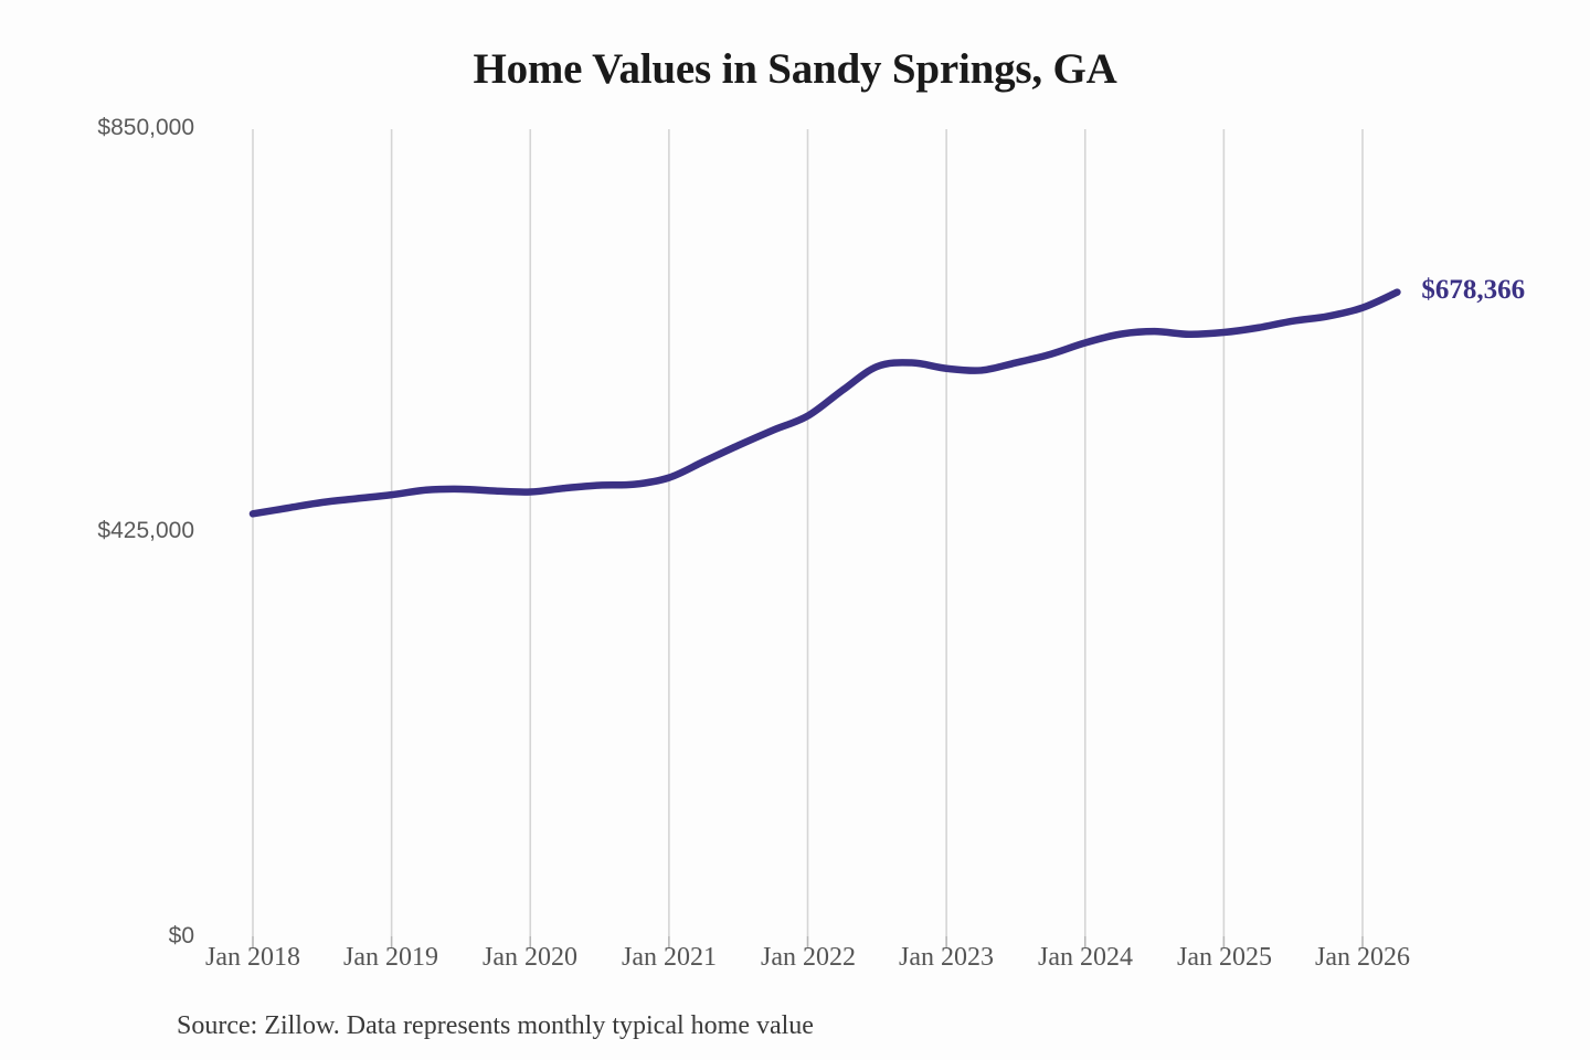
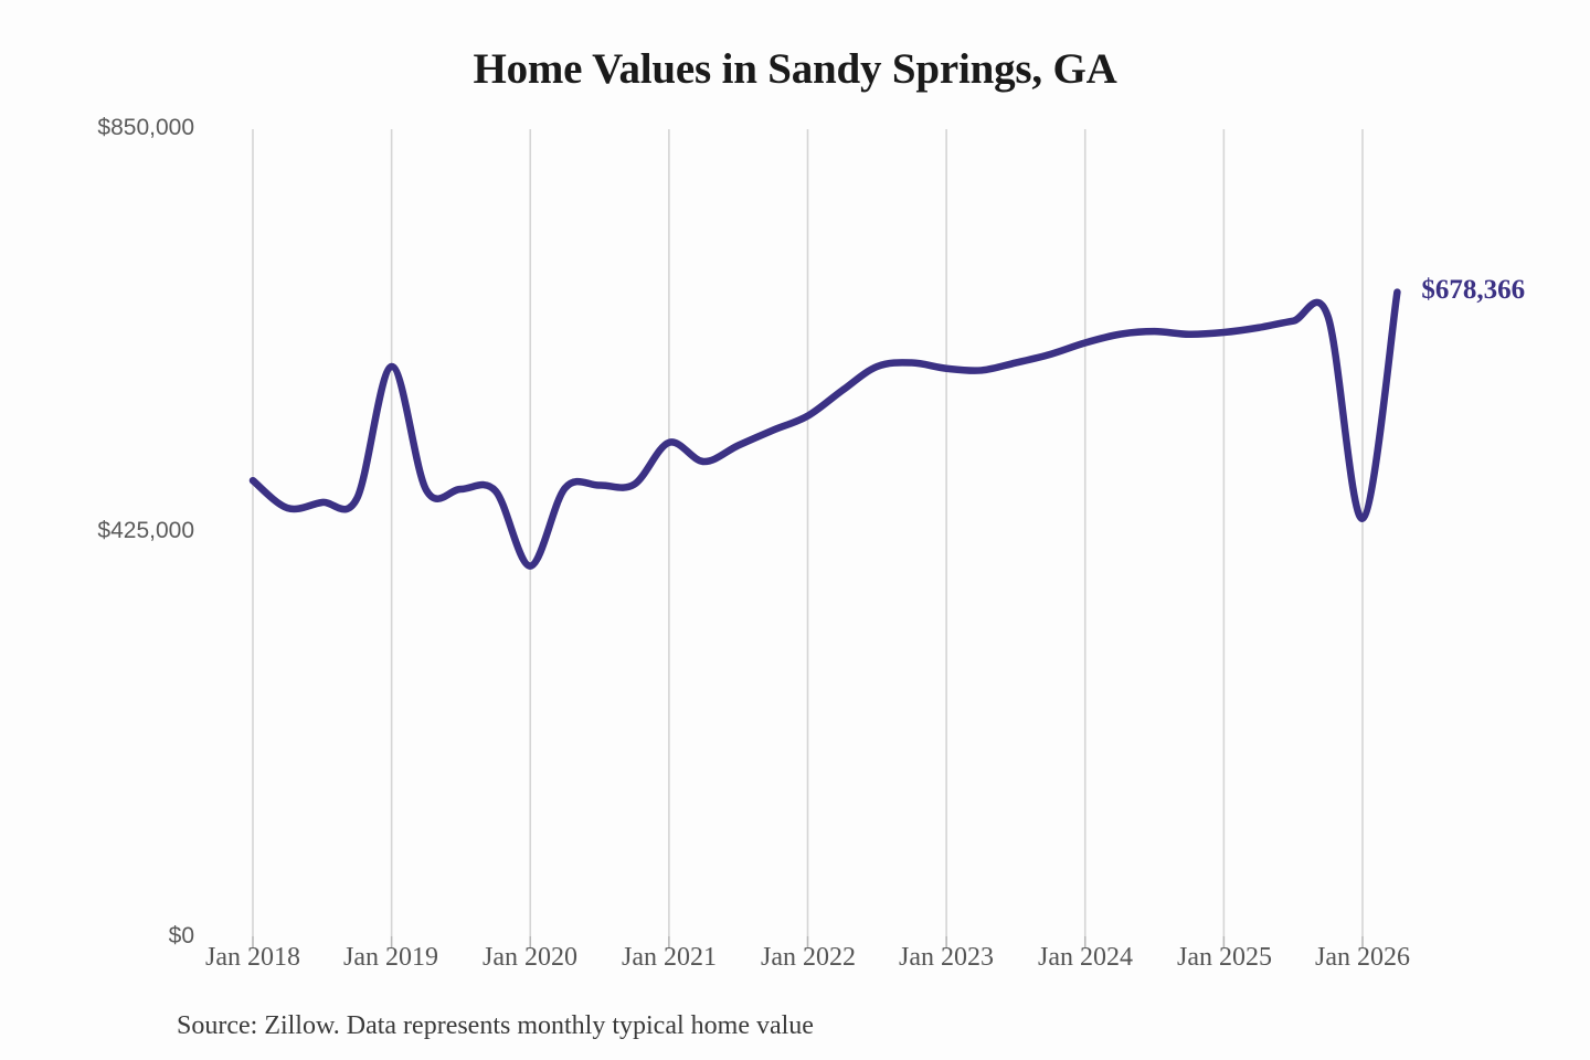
Jan 2018: $440000 -> $480000
Jan 2019: $460000 -> $600000
Jan 2020: $470000 -> $390000
Jan 2021: $480000 -> $520000
Jan 2026: $660000 -> $440000
